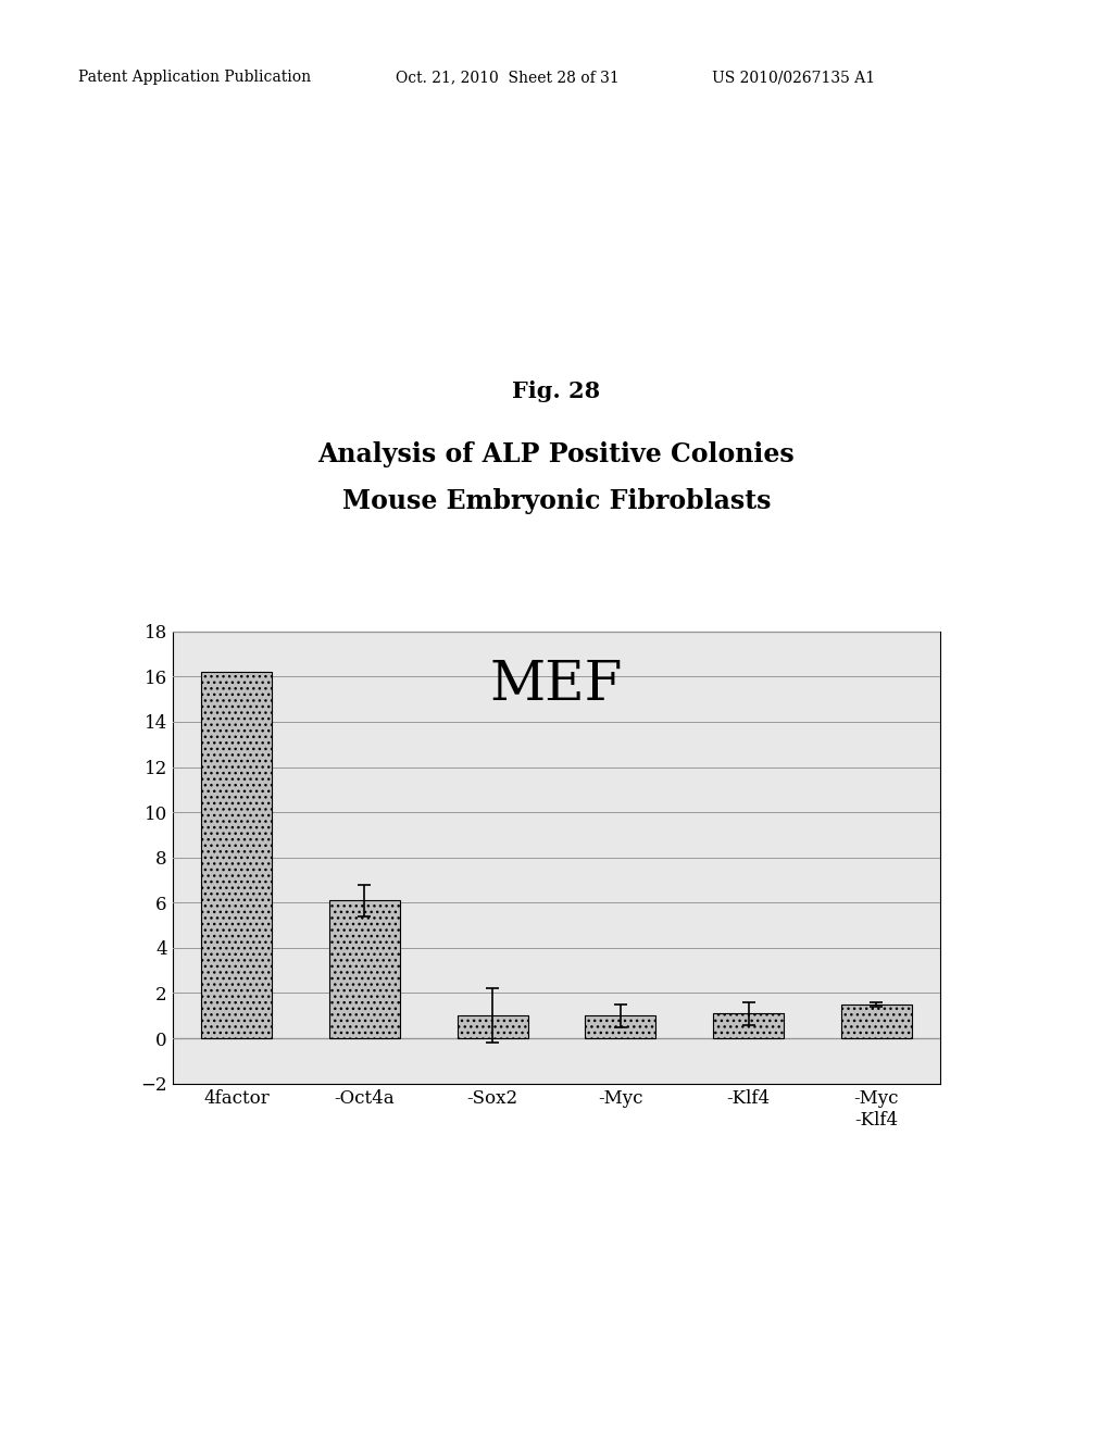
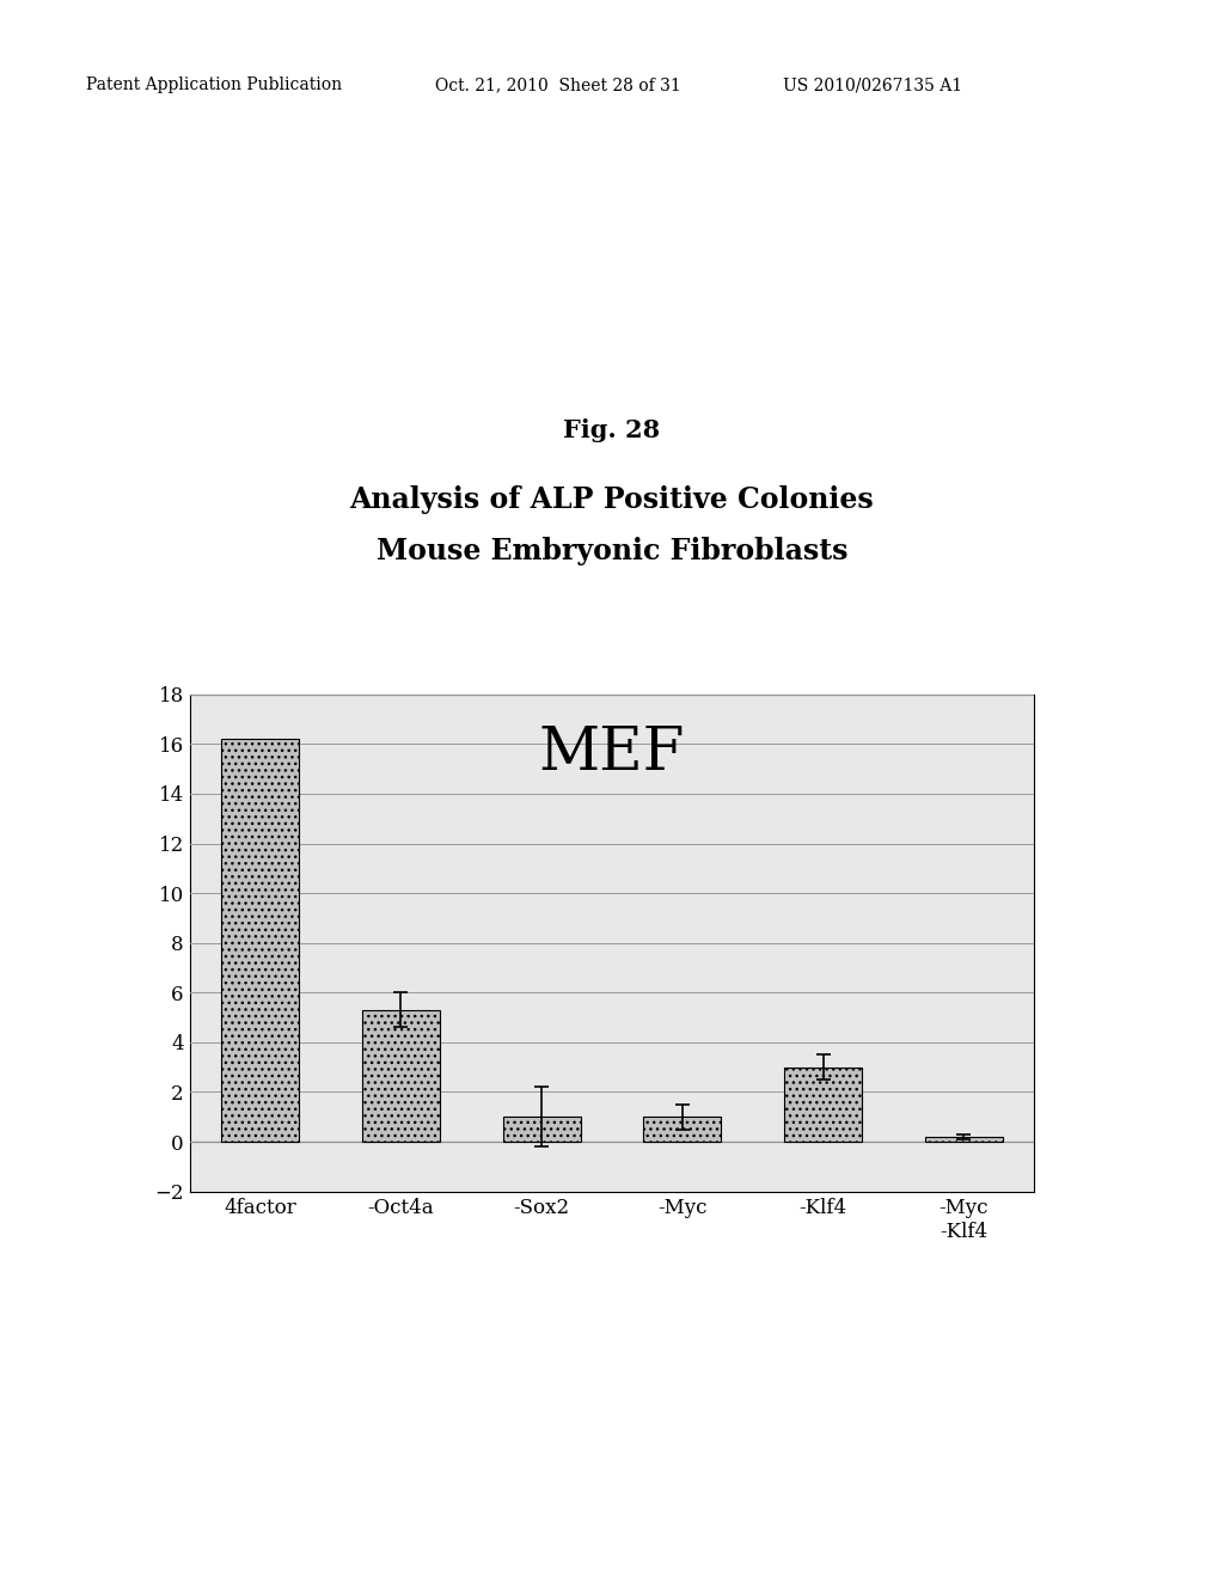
-Oct4a: 6.1 -> 5.3
-Klf4: 1.1 -> 3.0
-Myc -Klf4: 1.5 -> 0.2
